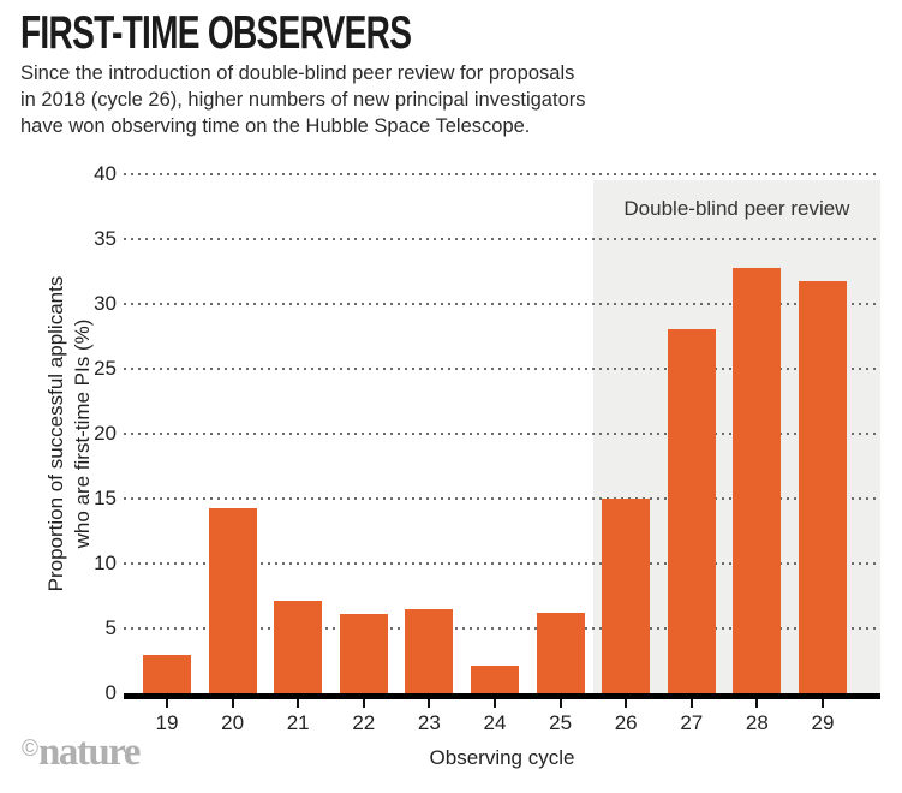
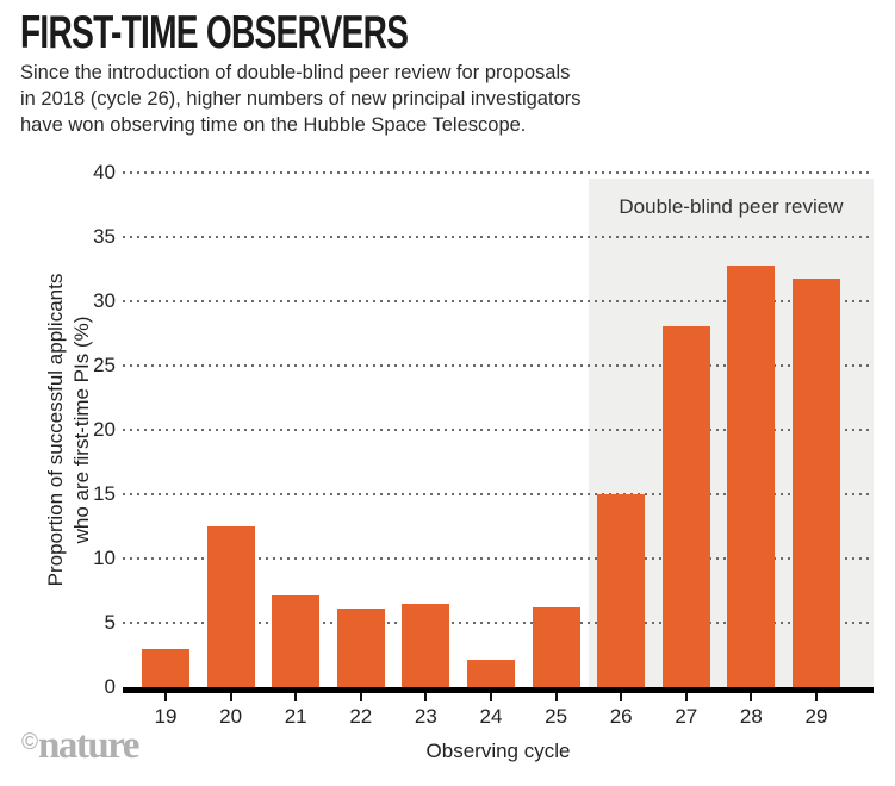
20: 14.3 -> 12.5
